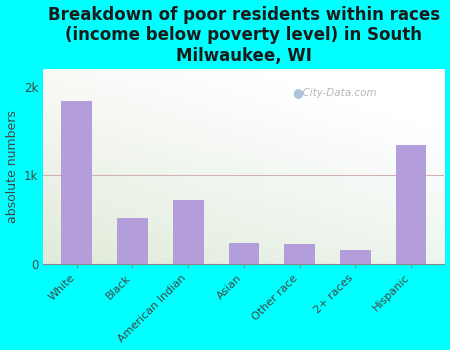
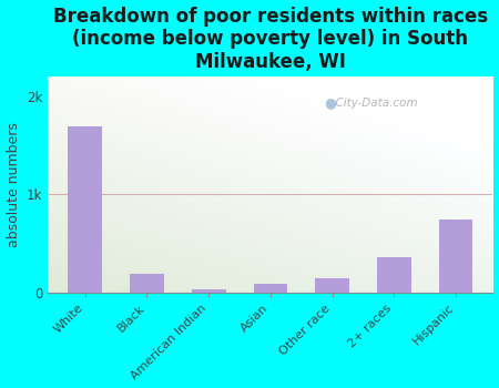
White: 1.84k -> 1.70k
Black: 0.52k -> 0.19k
American Indian: 0.72k -> 0.03k
Asian: 0.24k -> 0.08k
Other race: 0.22k -> 0.14k
2+ races: 0.16k -> 0.36k
Hispanic: 1.34k -> 0.74k
